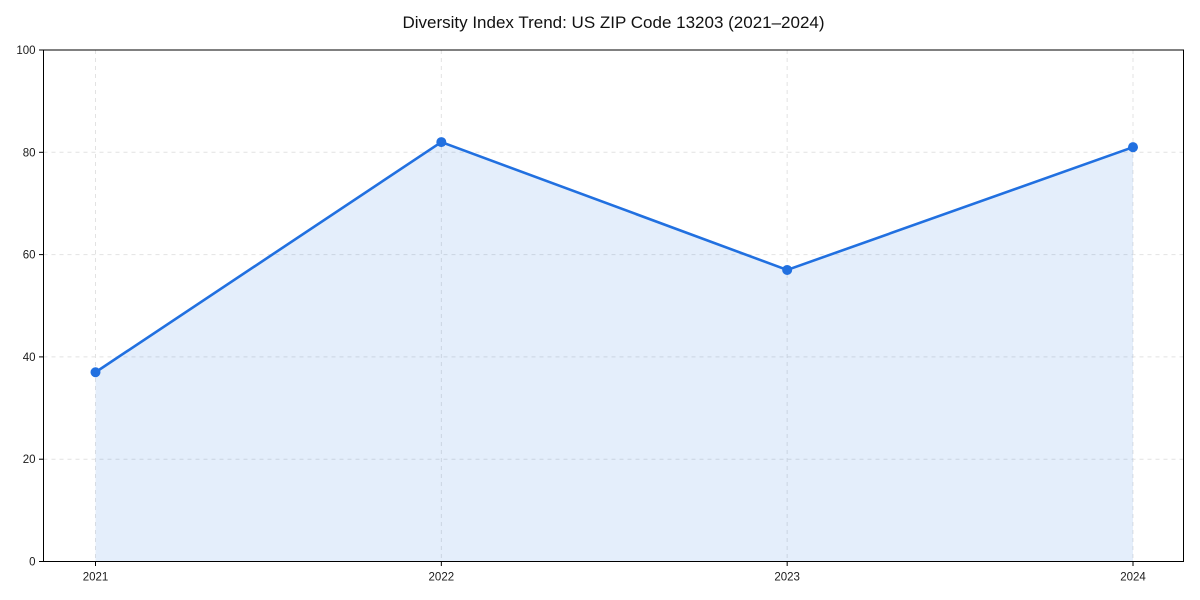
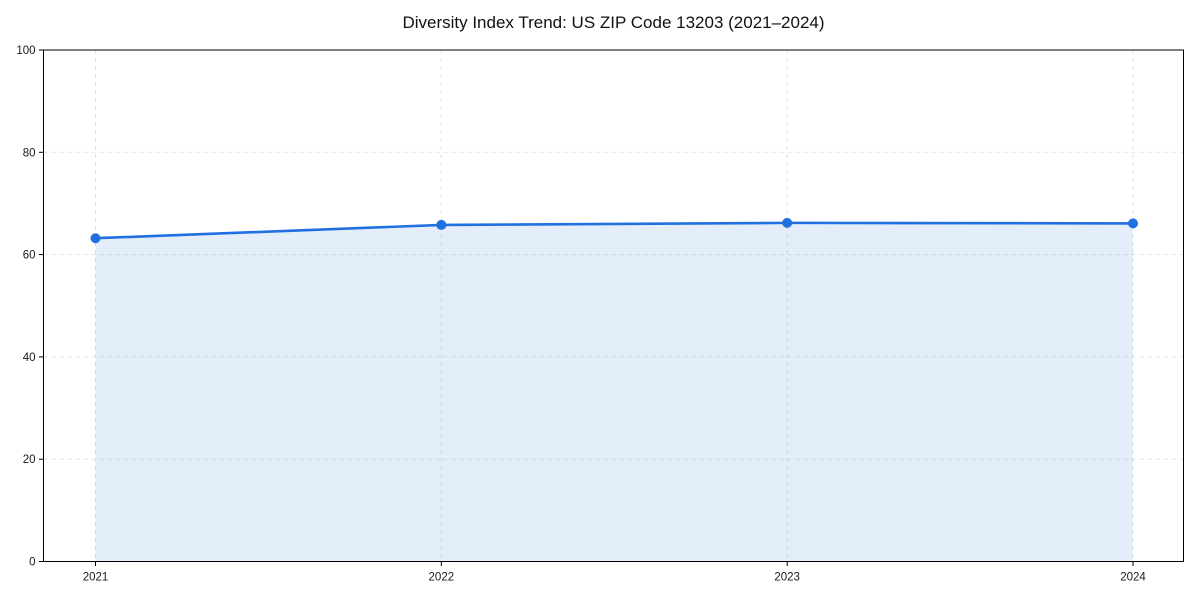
2021: 37 -> 63
2022: 82 -> 66
2023: 57 -> 66
2024: 81 -> 66
